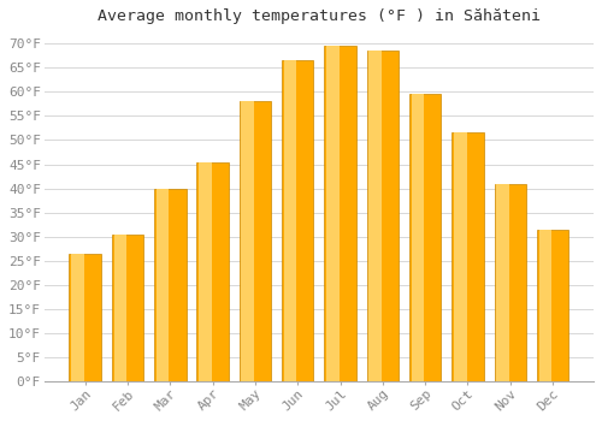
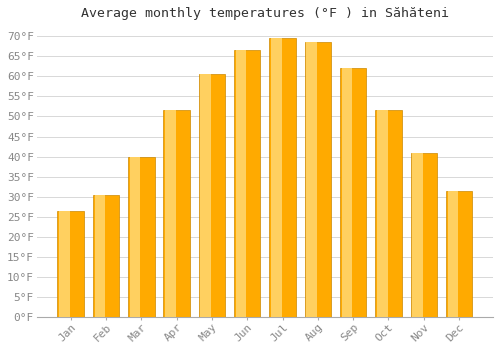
Apr: 45.5°F -> 51.5°F
May: 58.0°F -> 60.5°F
Sep: 59.5°F -> 62.0°F
